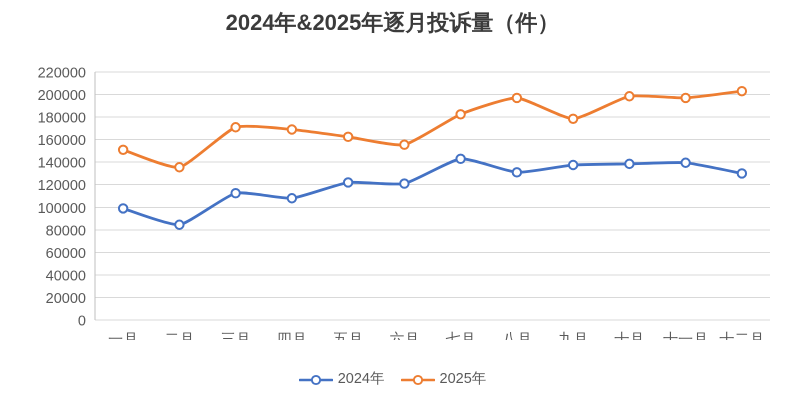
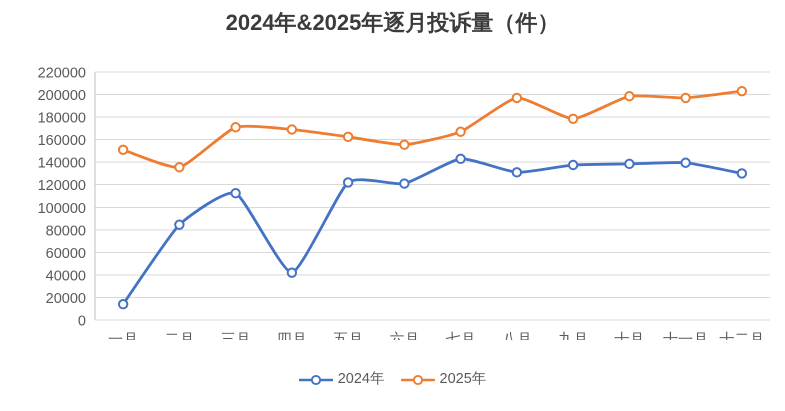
2024年/一月: 99000 -> 14000
2024年/四月: 108000 -> 42000
2025年/七月: 182000 -> 167000
